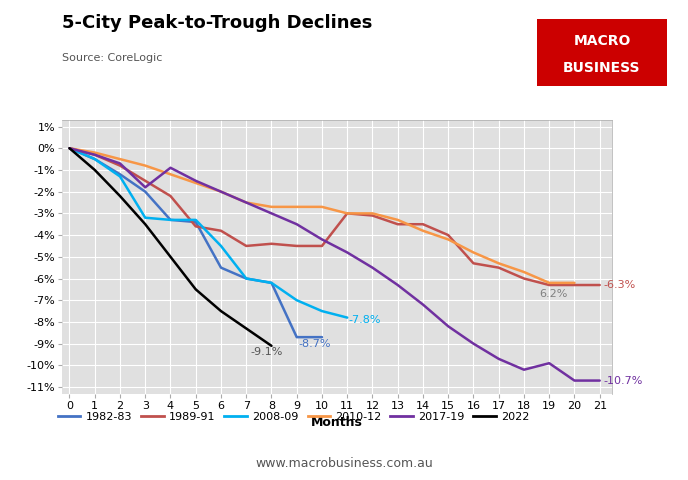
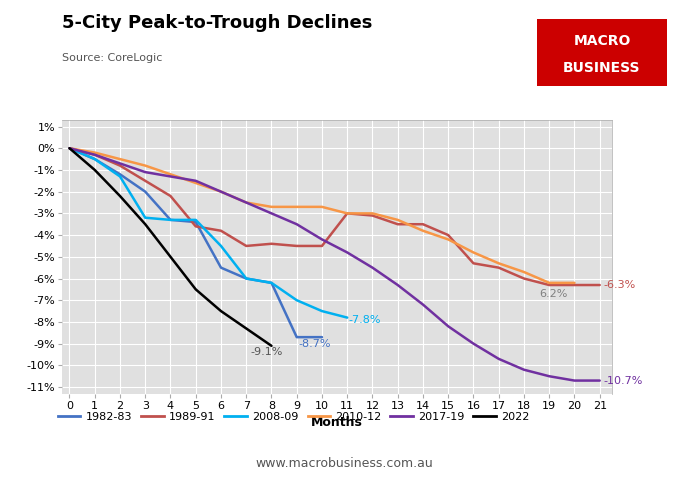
2017-19/3: -1.8% -> -1.1%
2017-19/4: -0.9% -> -1.3%
2017-19/19: -9.9% -> -10.5%
